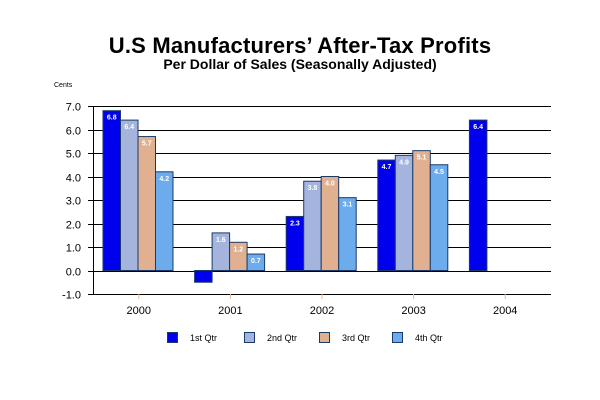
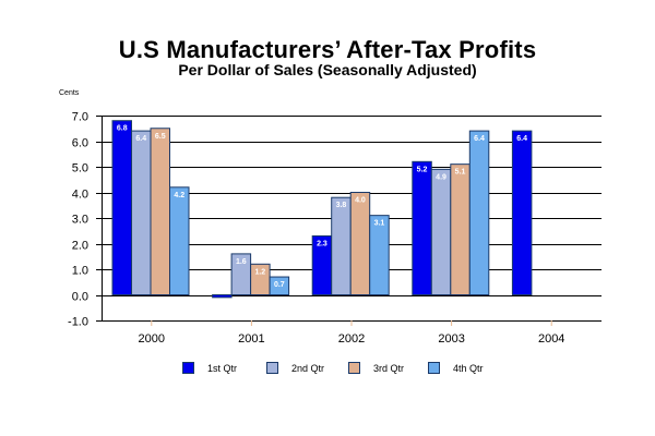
3rd Qtr/2000: 5.7 -> 6.5
1st Qtr/2001: -0.5 -> -0.1
1st Qtr/2003: 4.7 -> 5.2
4th Qtr/2003: 4.5 -> 6.4
